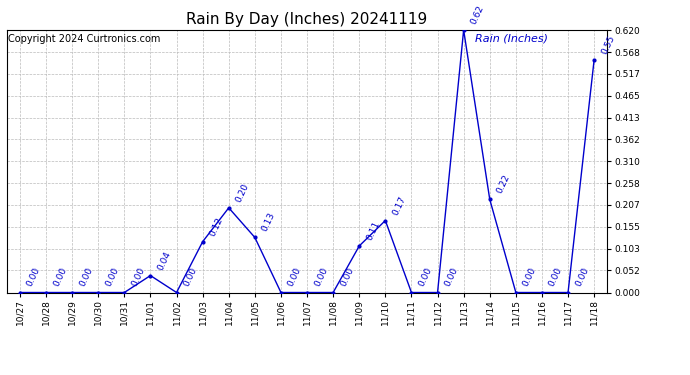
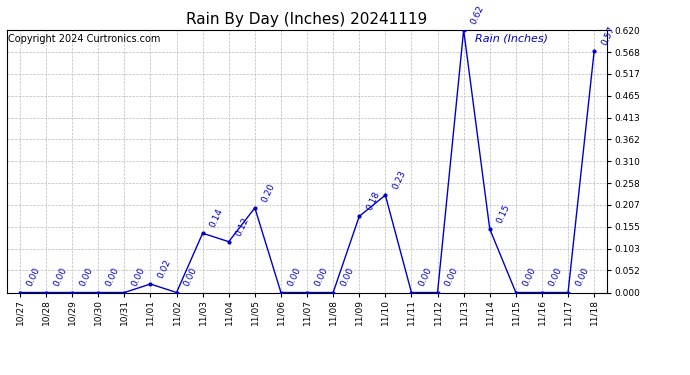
11/01: 0.04 -> 0.02
11/03: 0.12 -> 0.14
11/04: 0.20 -> 0.12
11/05: 0.13 -> 0.20
11/09: 0.11 -> 0.18
11/10: 0.17 -> 0.23
11/14: 0.22 -> 0.15
11/18: 0.55 -> 0.57
